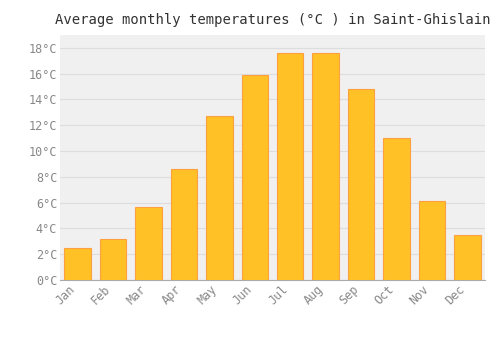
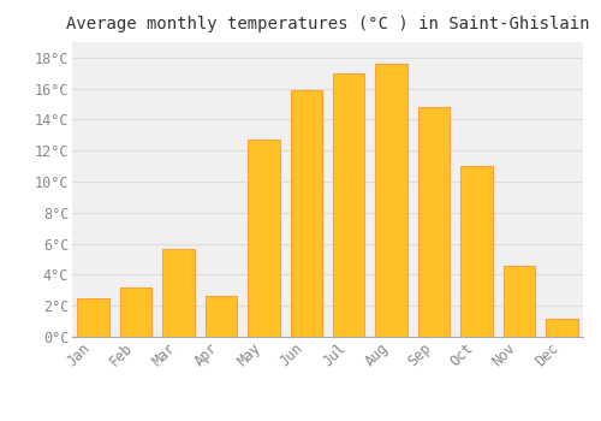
Apr: 8.6°C -> 2.6°C
Jul: 17.6°C -> 17.0°C
Nov: 6.1°C -> 4.6°C
Dec: 3.5°C -> 1.2°C
